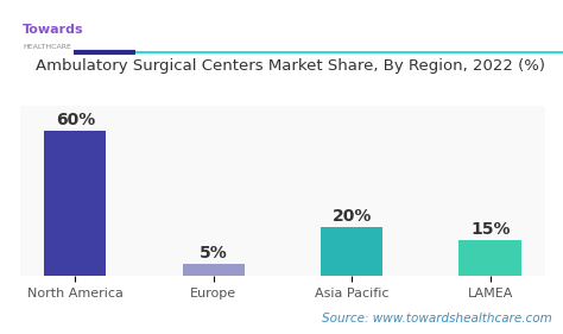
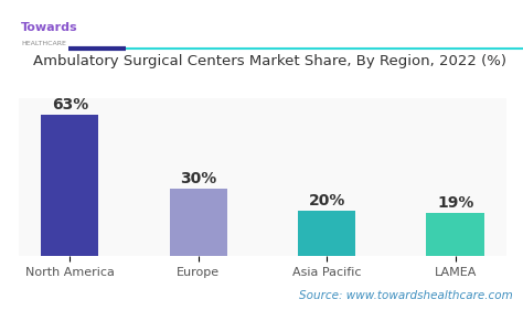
North America: 60% -> 63%
Europe: 5% -> 30%
LAMEA: 15% -> 19%
